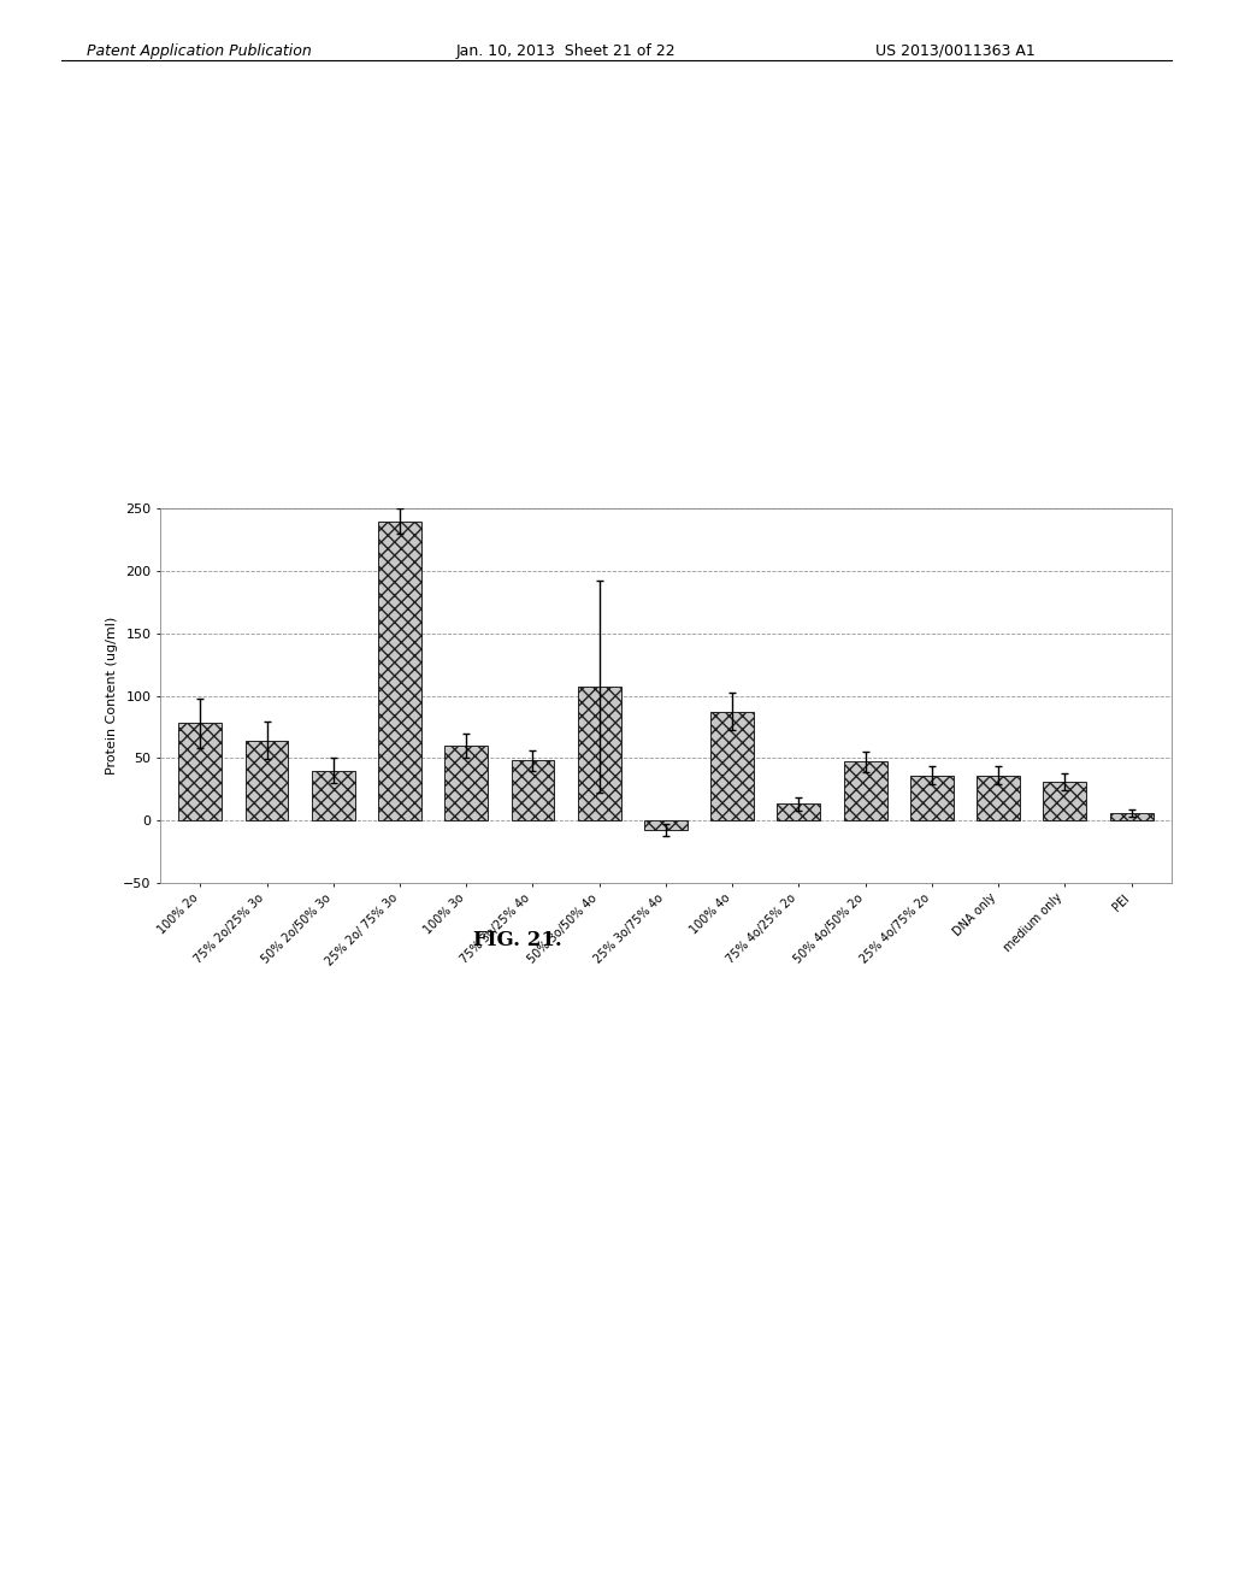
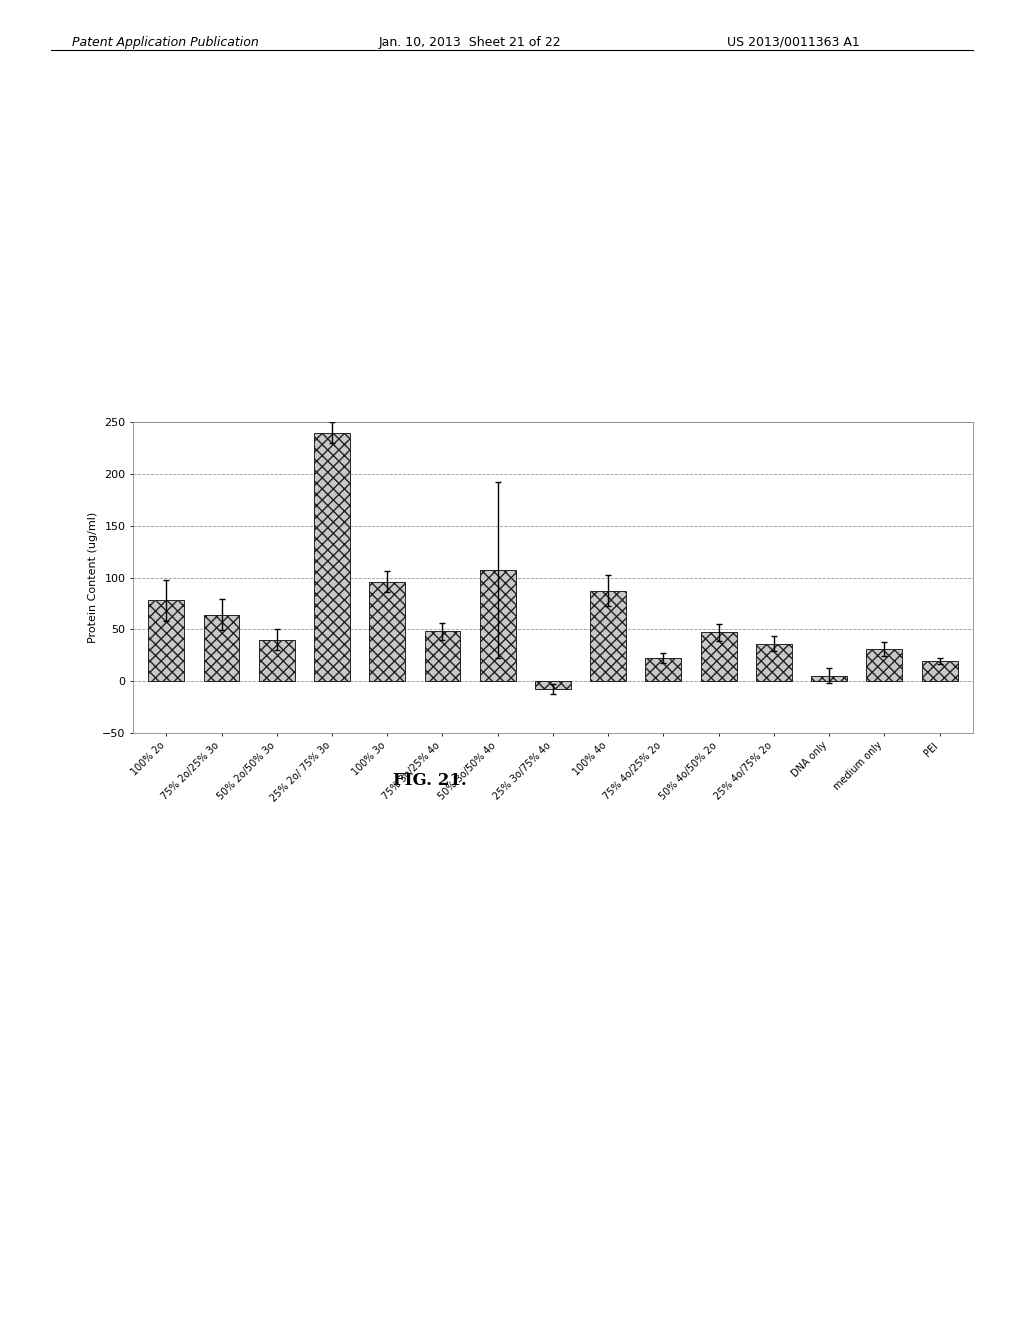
100% 3o: 60 -> 96
75% 4o/25% 2o: 13 -> 22
DNA only: 36 -> 5
PEI: 6 -> 19
